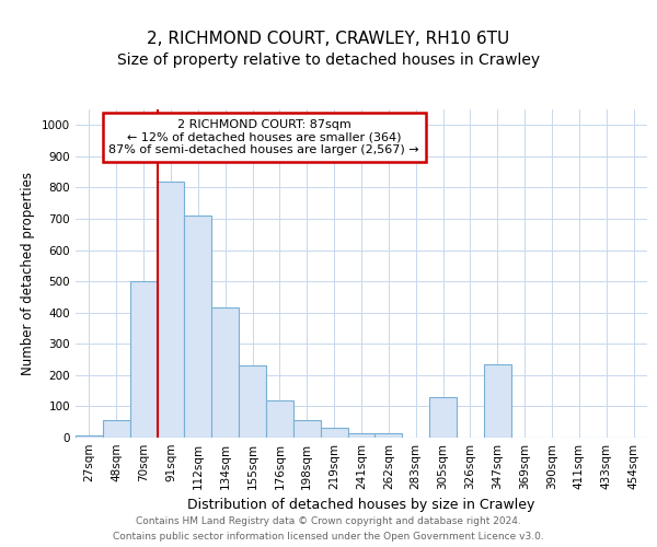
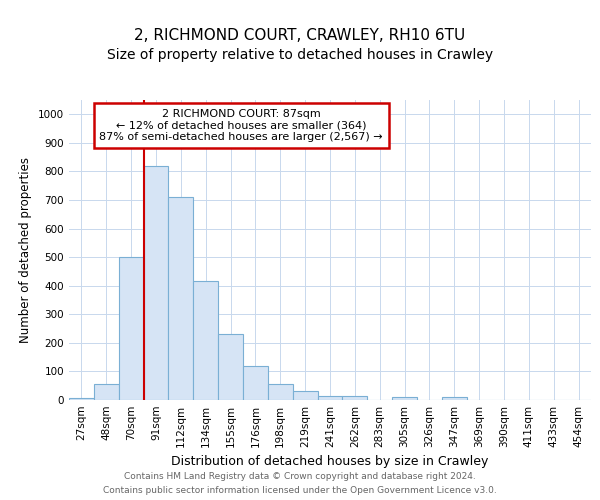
305sqm: 130 -> 10
347sqm: 235 -> 10
